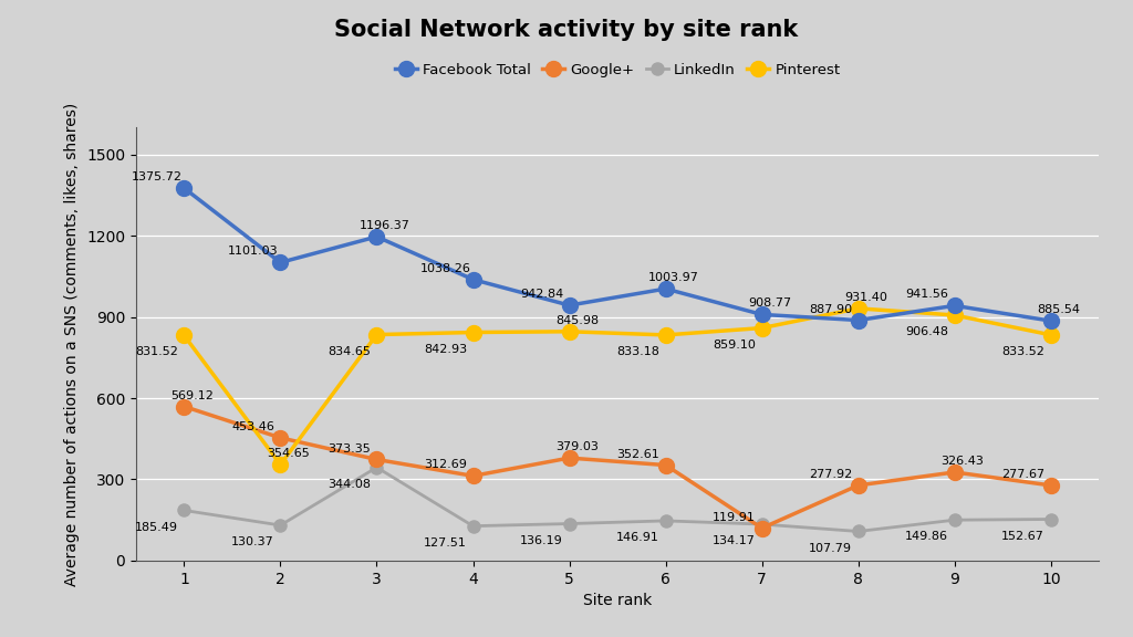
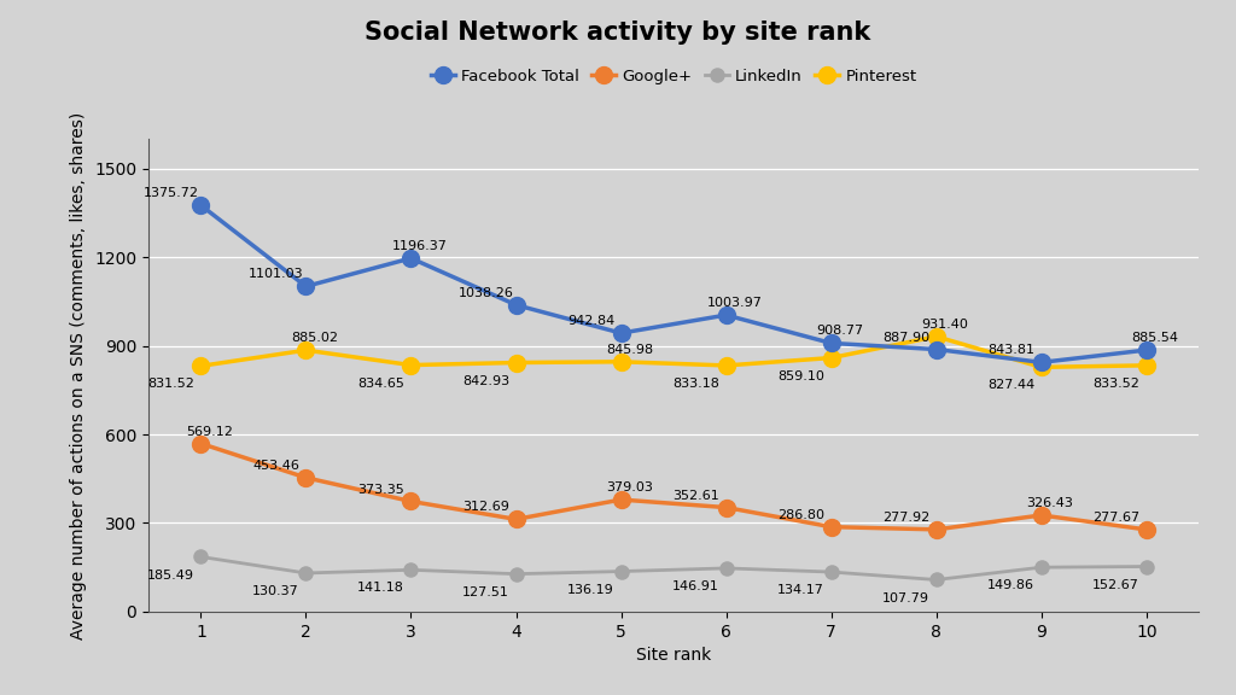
Pinterest/2: 354.65 -> 885.02
LinkedIn/3: 344.08 -> 141.18
Google+/7: 119.91 -> 286.80
Facebook Total/9: 941.56 -> 843.81
Pinterest/9: 906.48 -> 827.44
